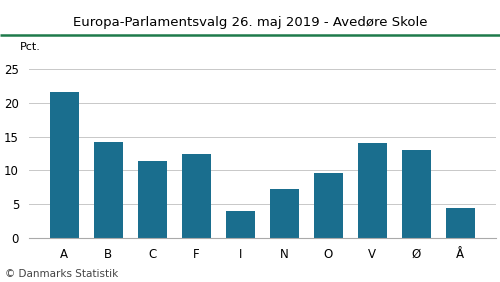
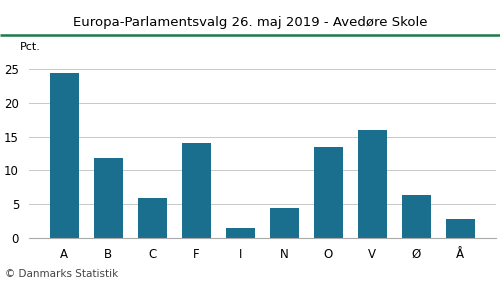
A: 21.6 -> 24.3
B: 14.2 -> 11.8
C: 11.4 -> 5.9
F: 12.4 -> 14.1
I: 4.0 -> 1.5
N: 7.2 -> 4.4
O: 9.6 -> 13.5
V: 14.0 -> 16.0
Ø: 13.0 -> 6.4
Å: 4.4 -> 2.9
